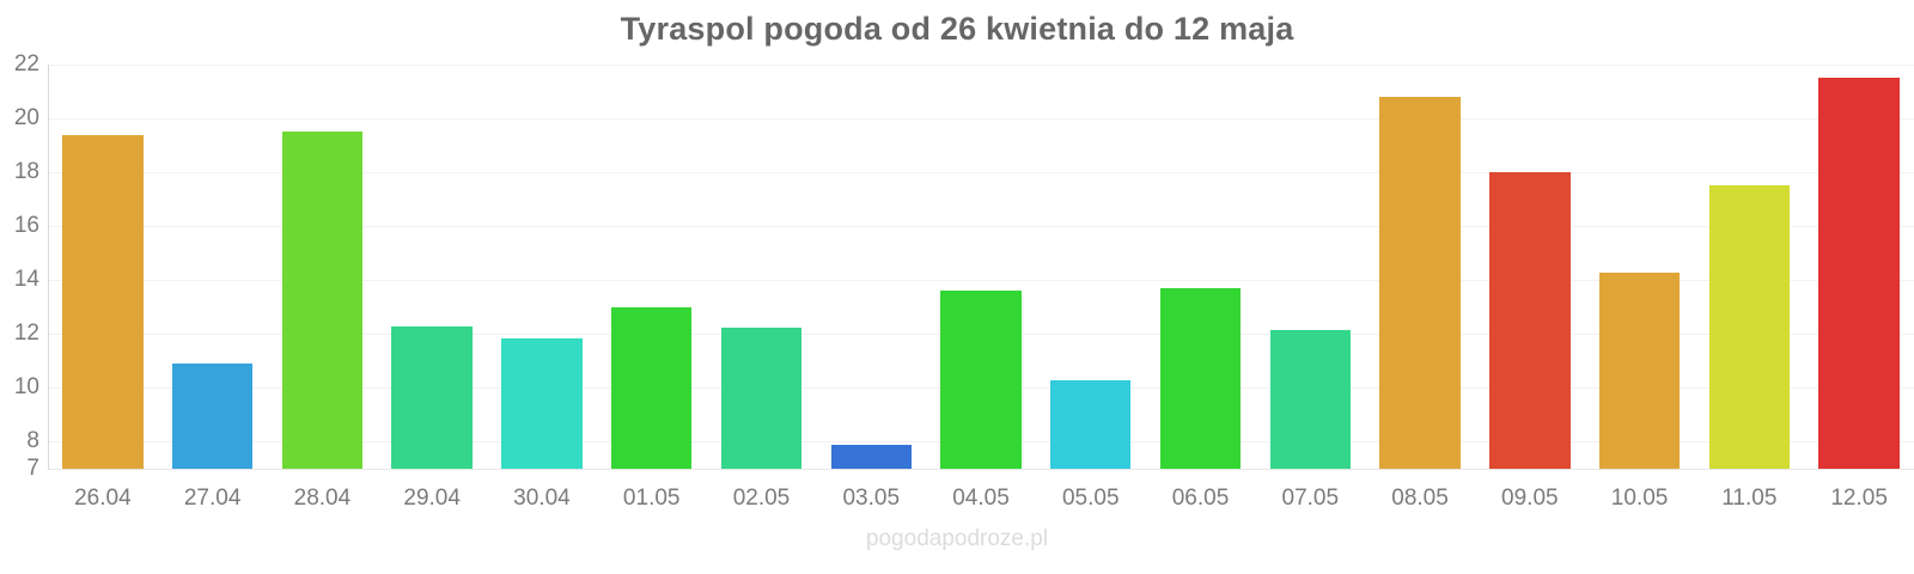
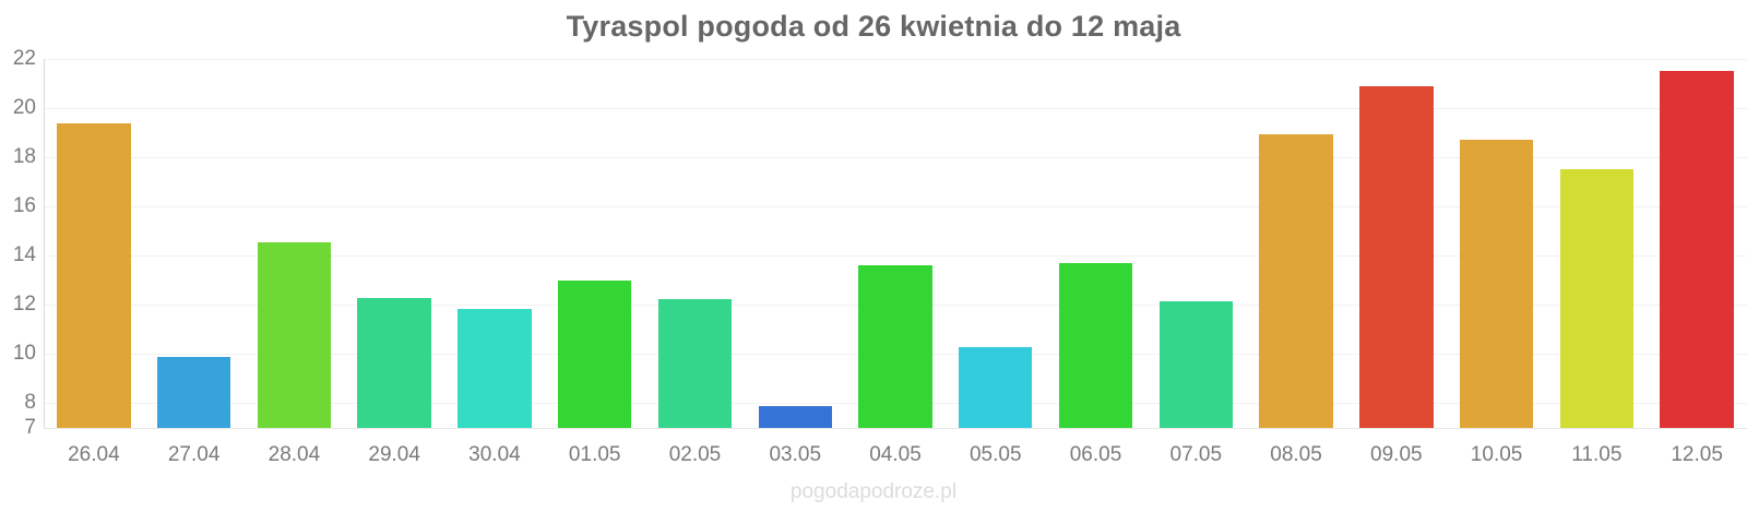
27.04: 10.9 -> 9.9
28.04: 19.5 -> 14.6
08.05: 20.8 -> 18.9
09.05: 18.0 -> 20.9
10.05: 14.3 -> 18.7
